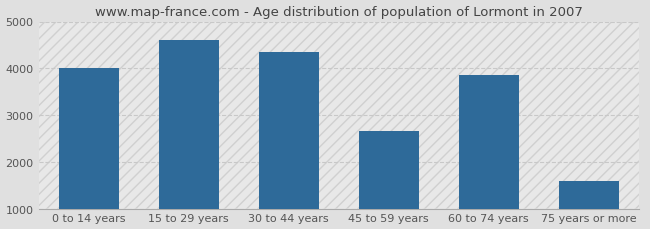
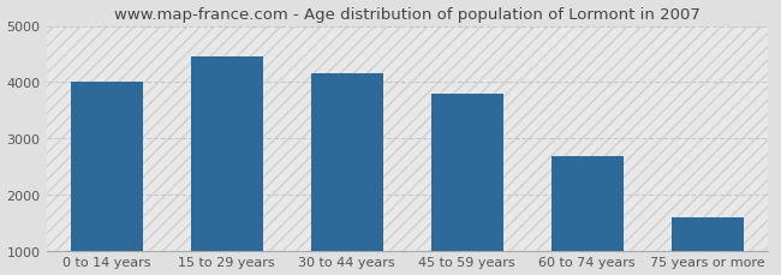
15 to 29 years: 4600 -> 4450
30 to 44 years: 4350 -> 4150
45 to 59 years: 2650 -> 3800
60 to 74 years: 3850 -> 2680
